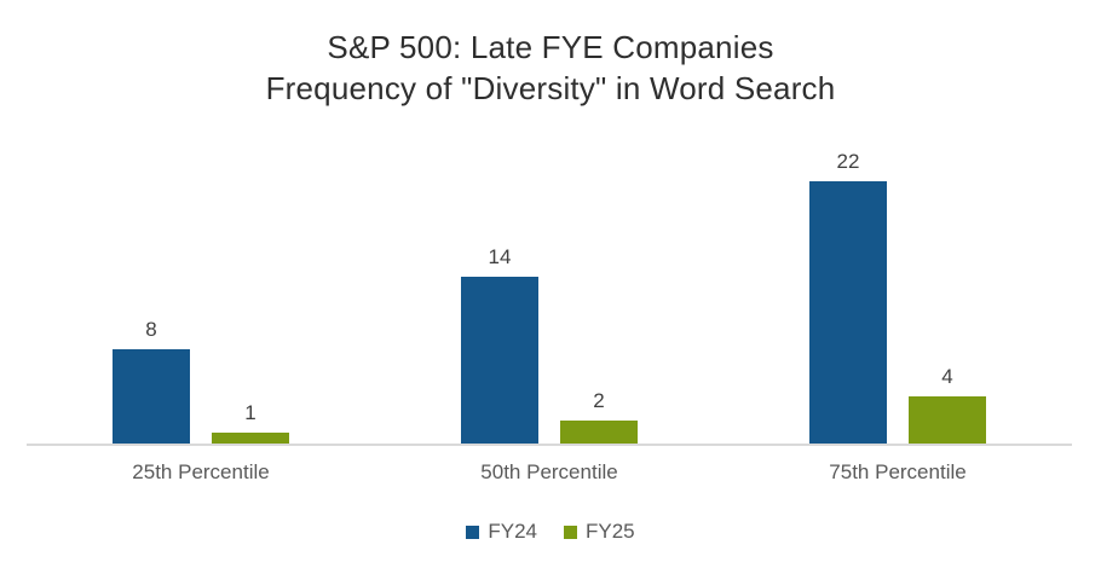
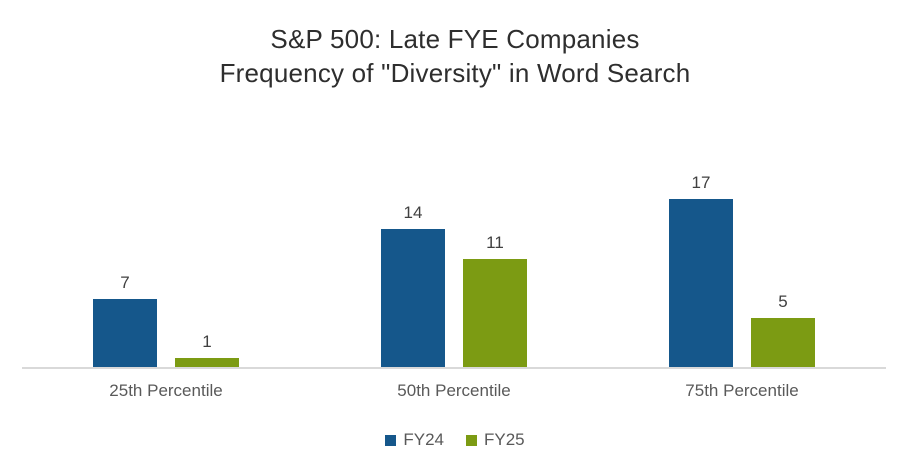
FY24/25th Percentile: 8 -> 7
FY25/50th Percentile: 2 -> 11
FY24/75th Percentile: 22 -> 17
FY25/75th Percentile: 4 -> 5
